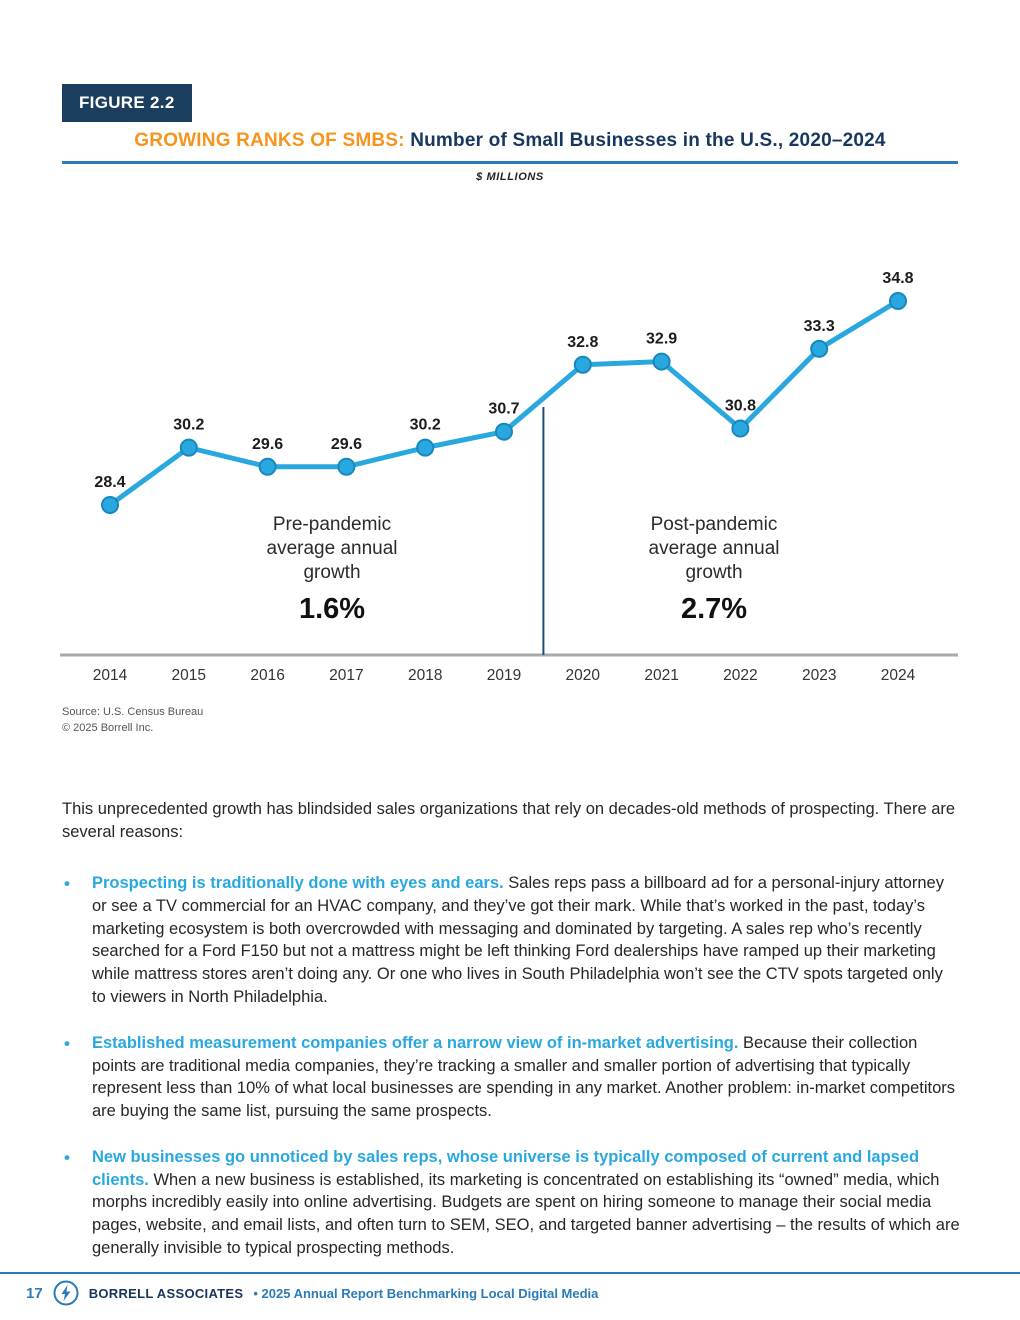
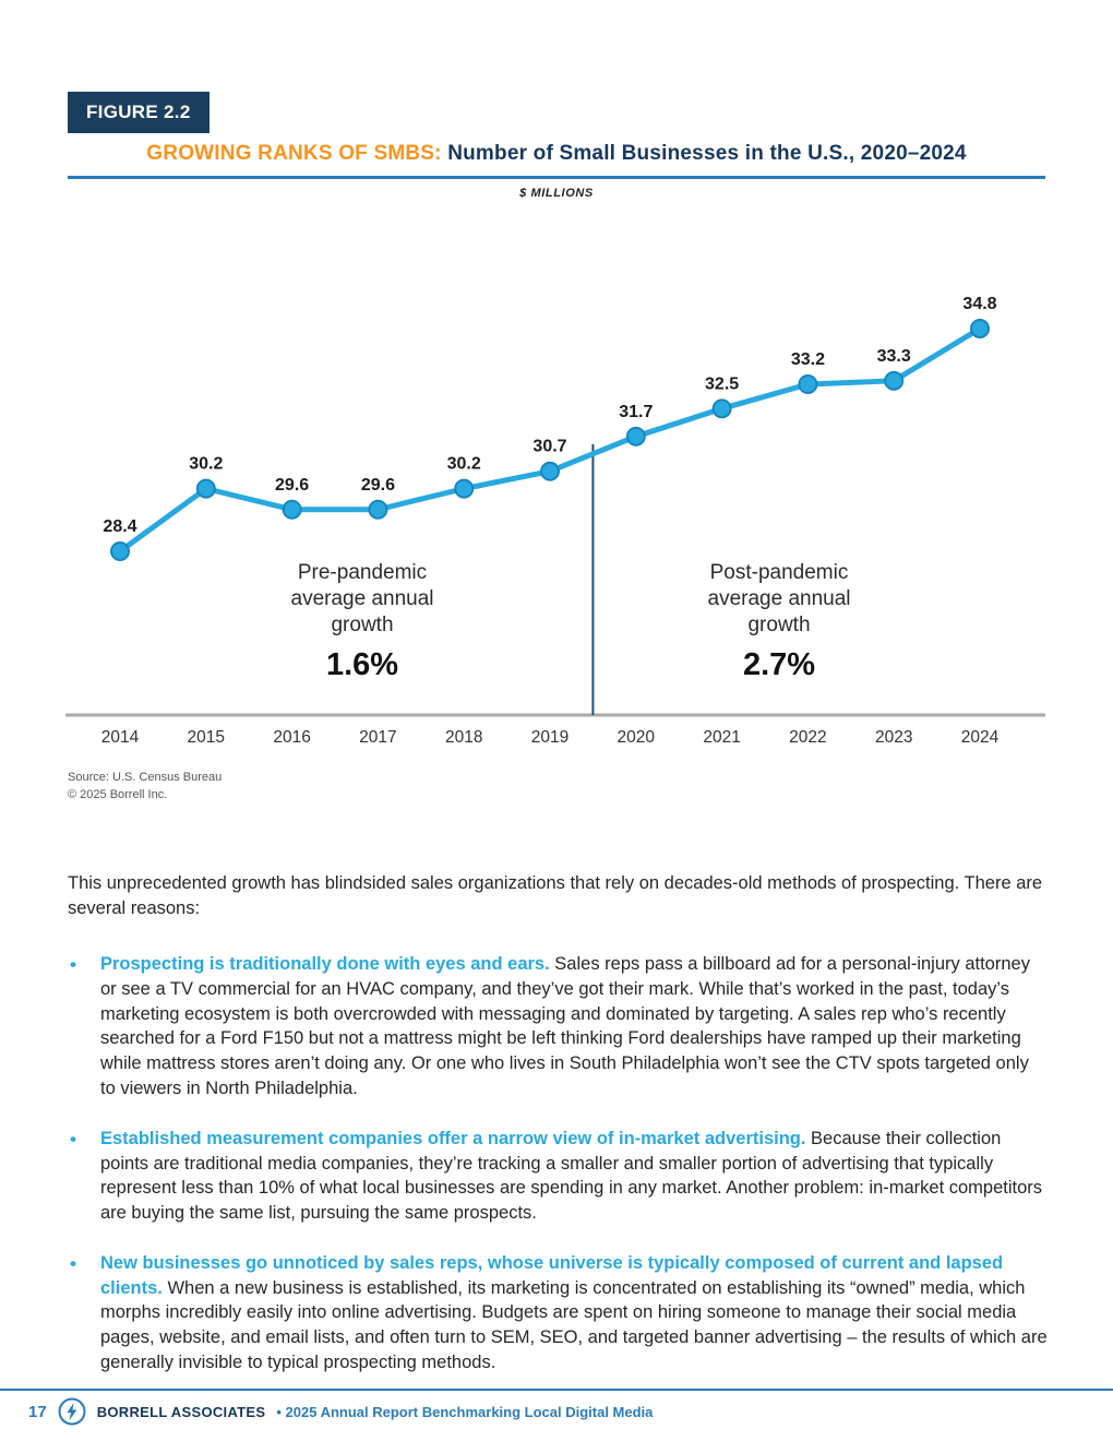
2020: 32.8 -> 31.7
2021: 32.9 -> 32.5
2022: 30.8 -> 33.2
